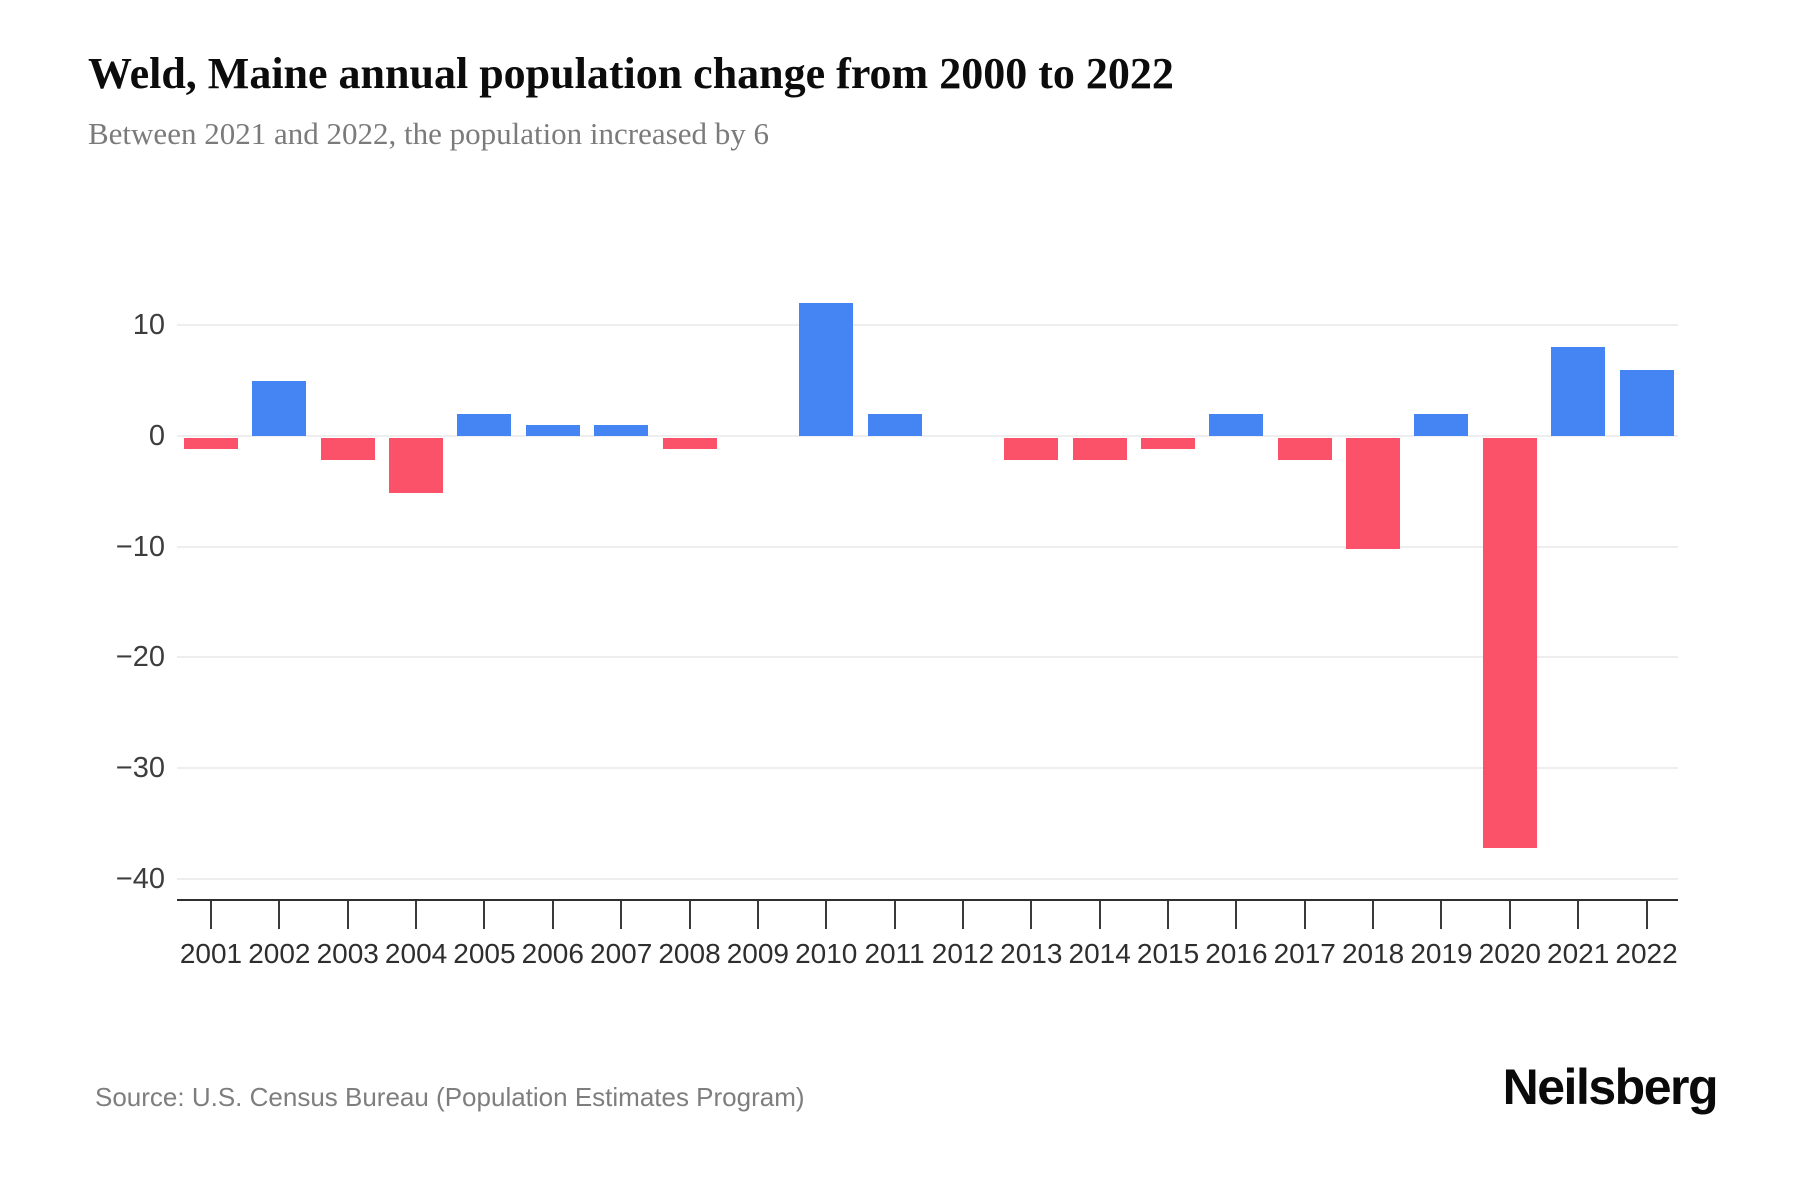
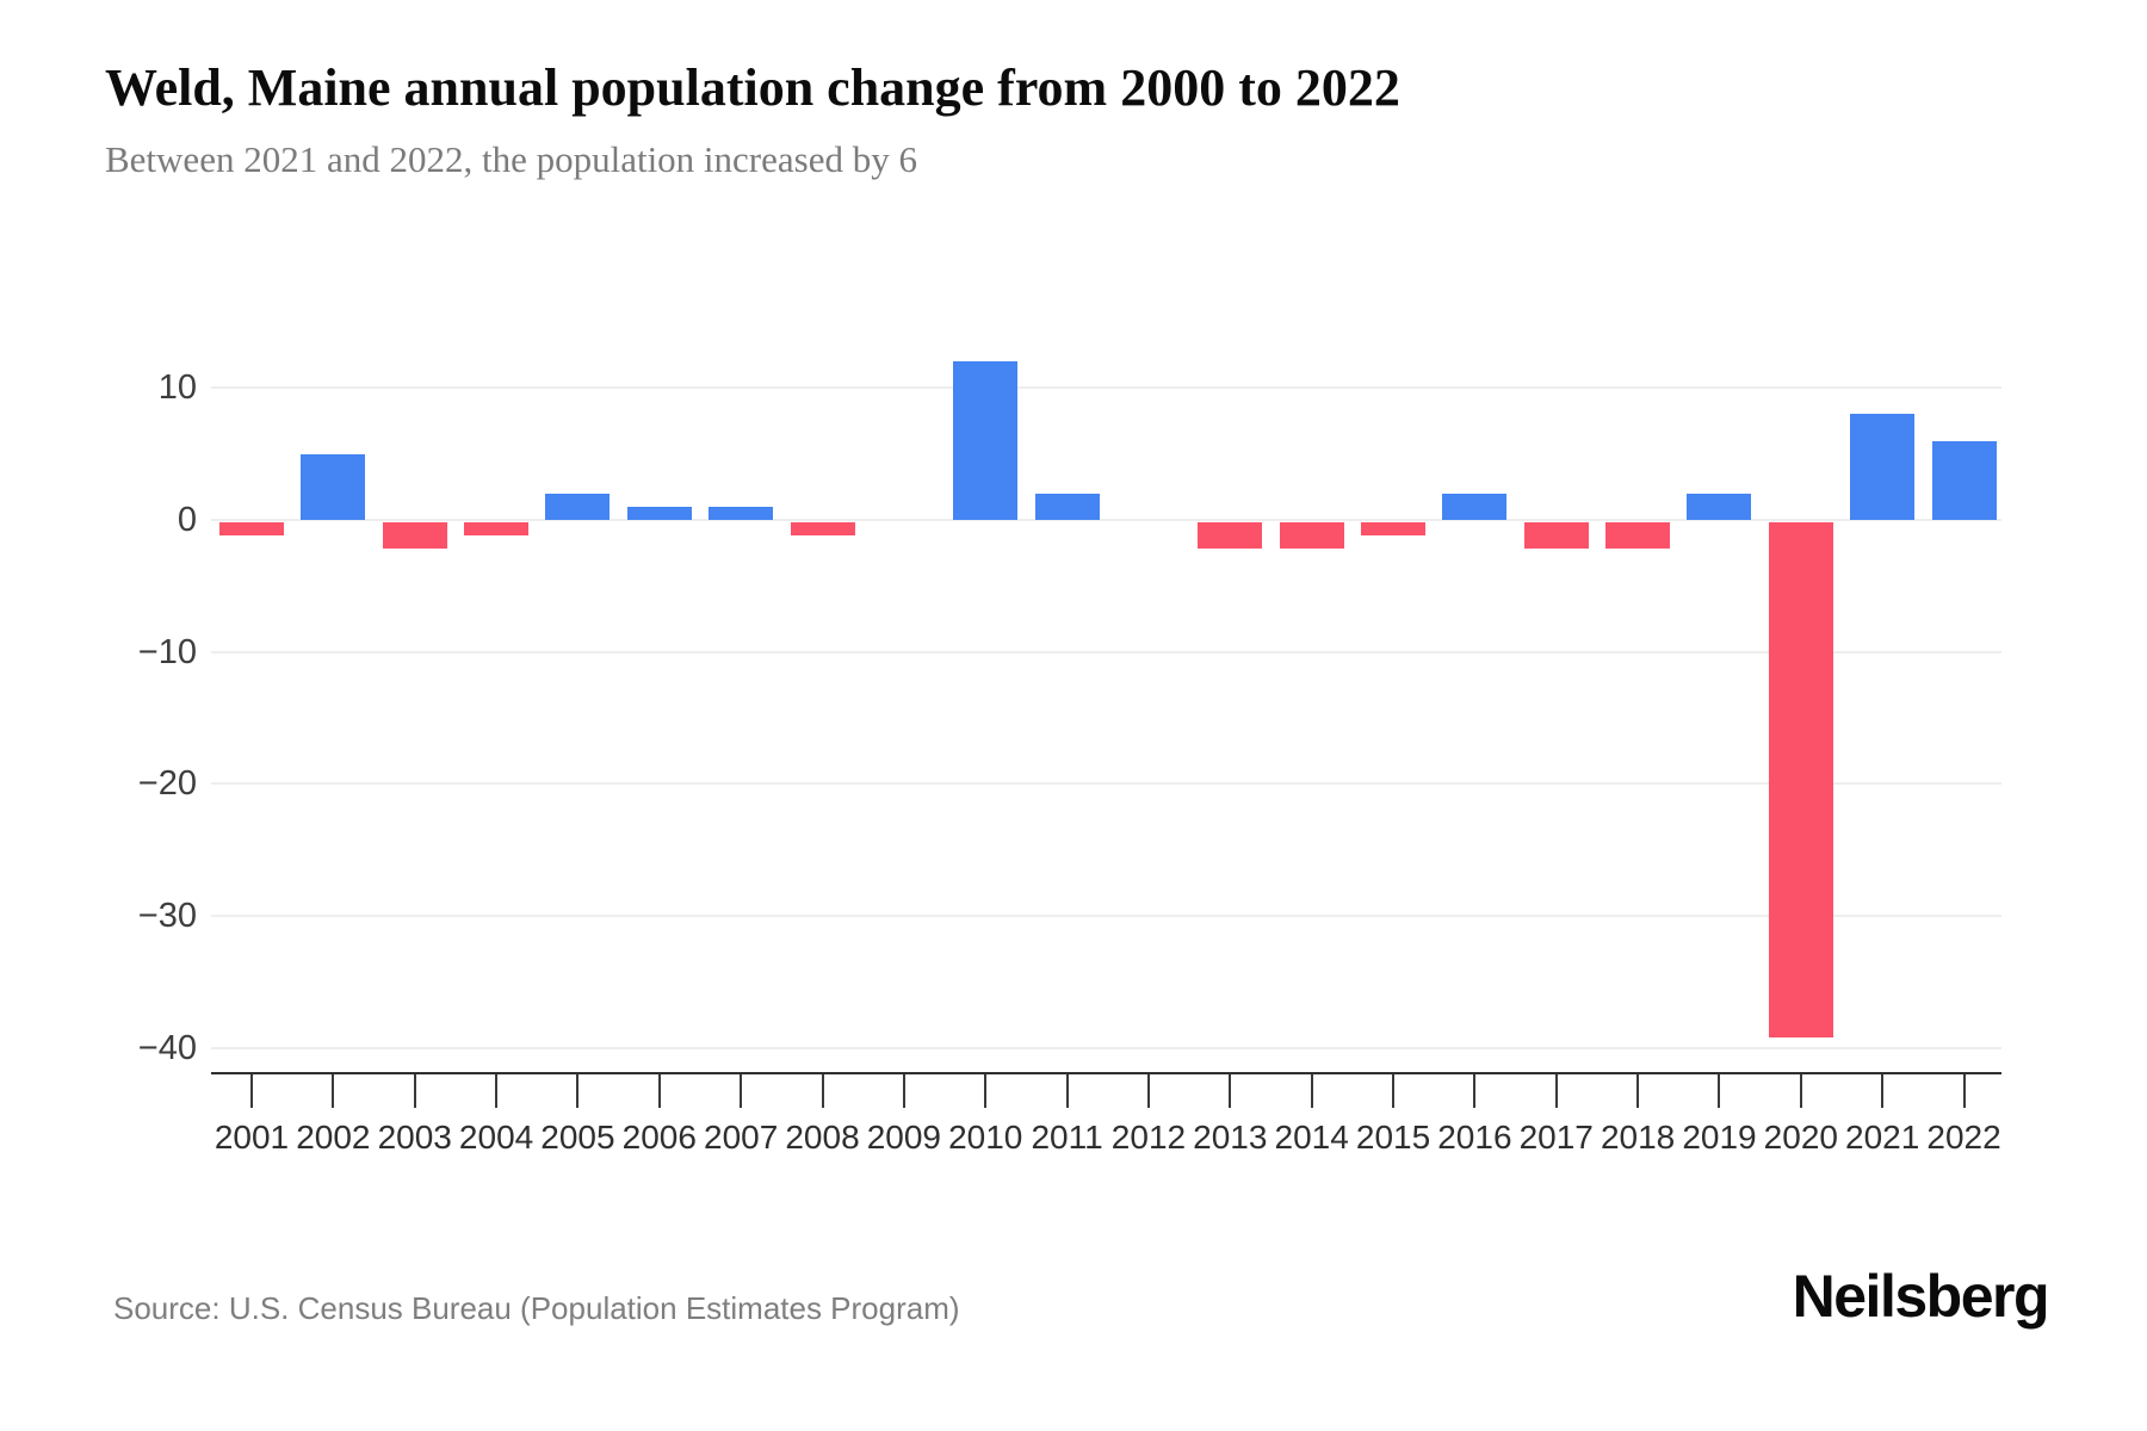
2004: -5 -> -1
2018: -10 -> -2
2020: -37 -> -39
